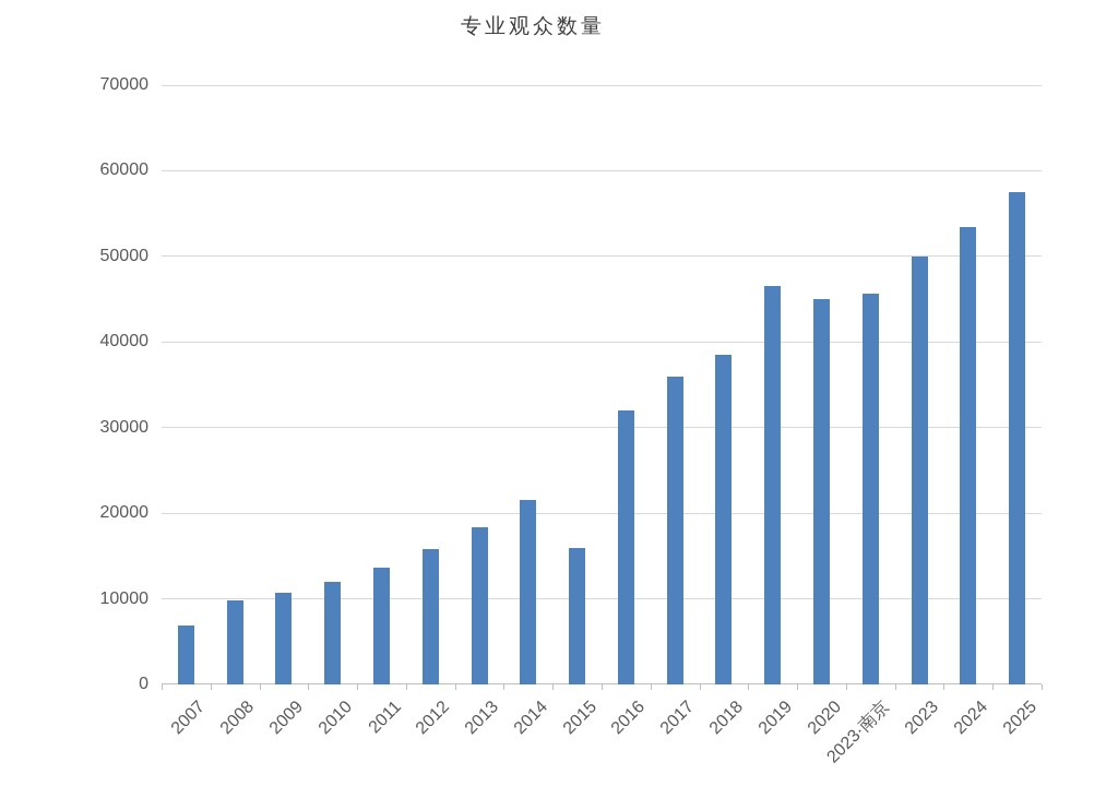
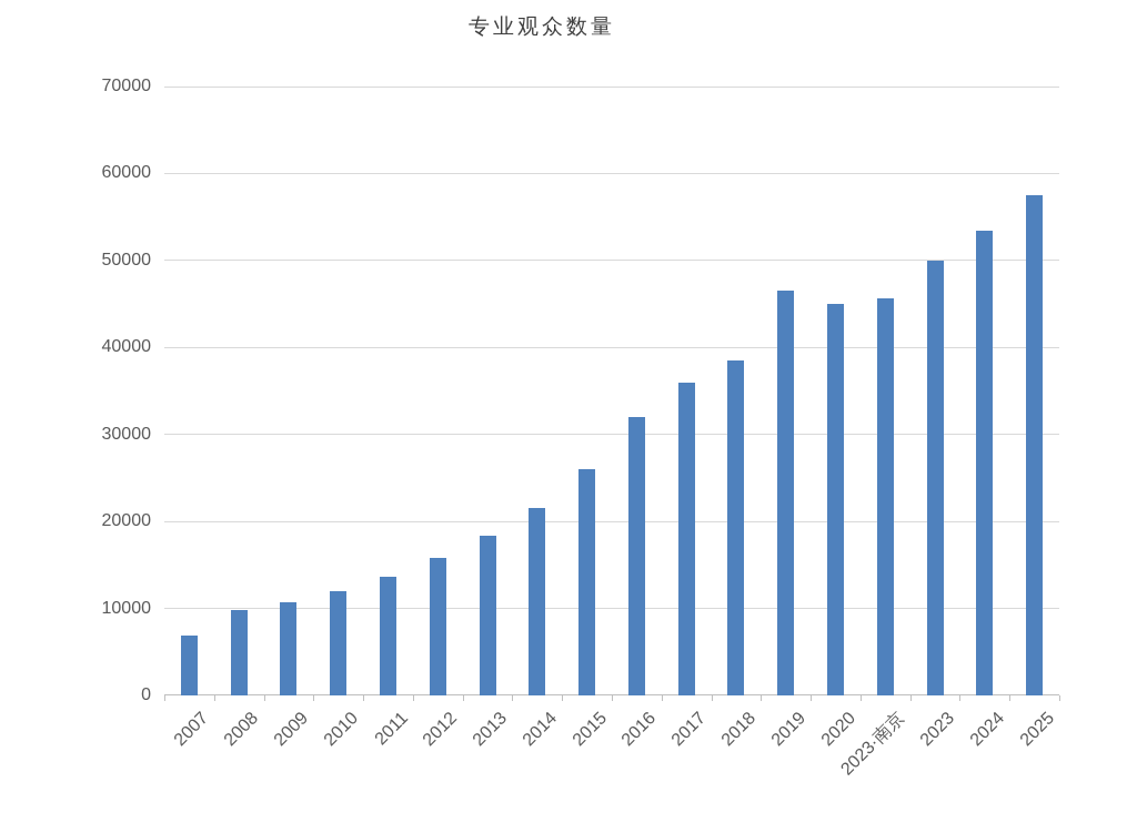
2015: 16000 -> 26000
